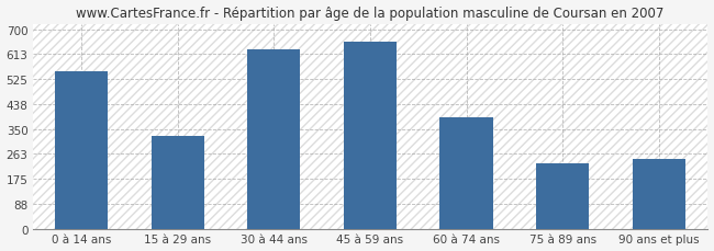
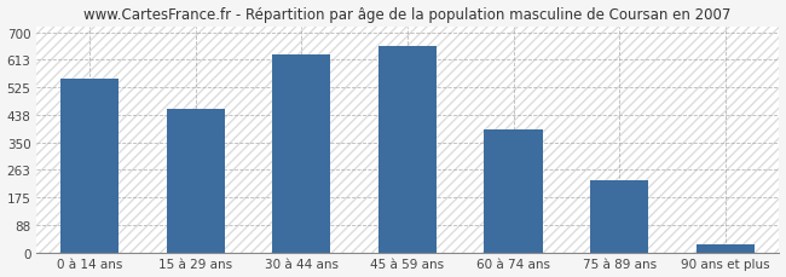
15 à 29 ans: 325 -> 456
90 ans et plus: 245 -> 25
